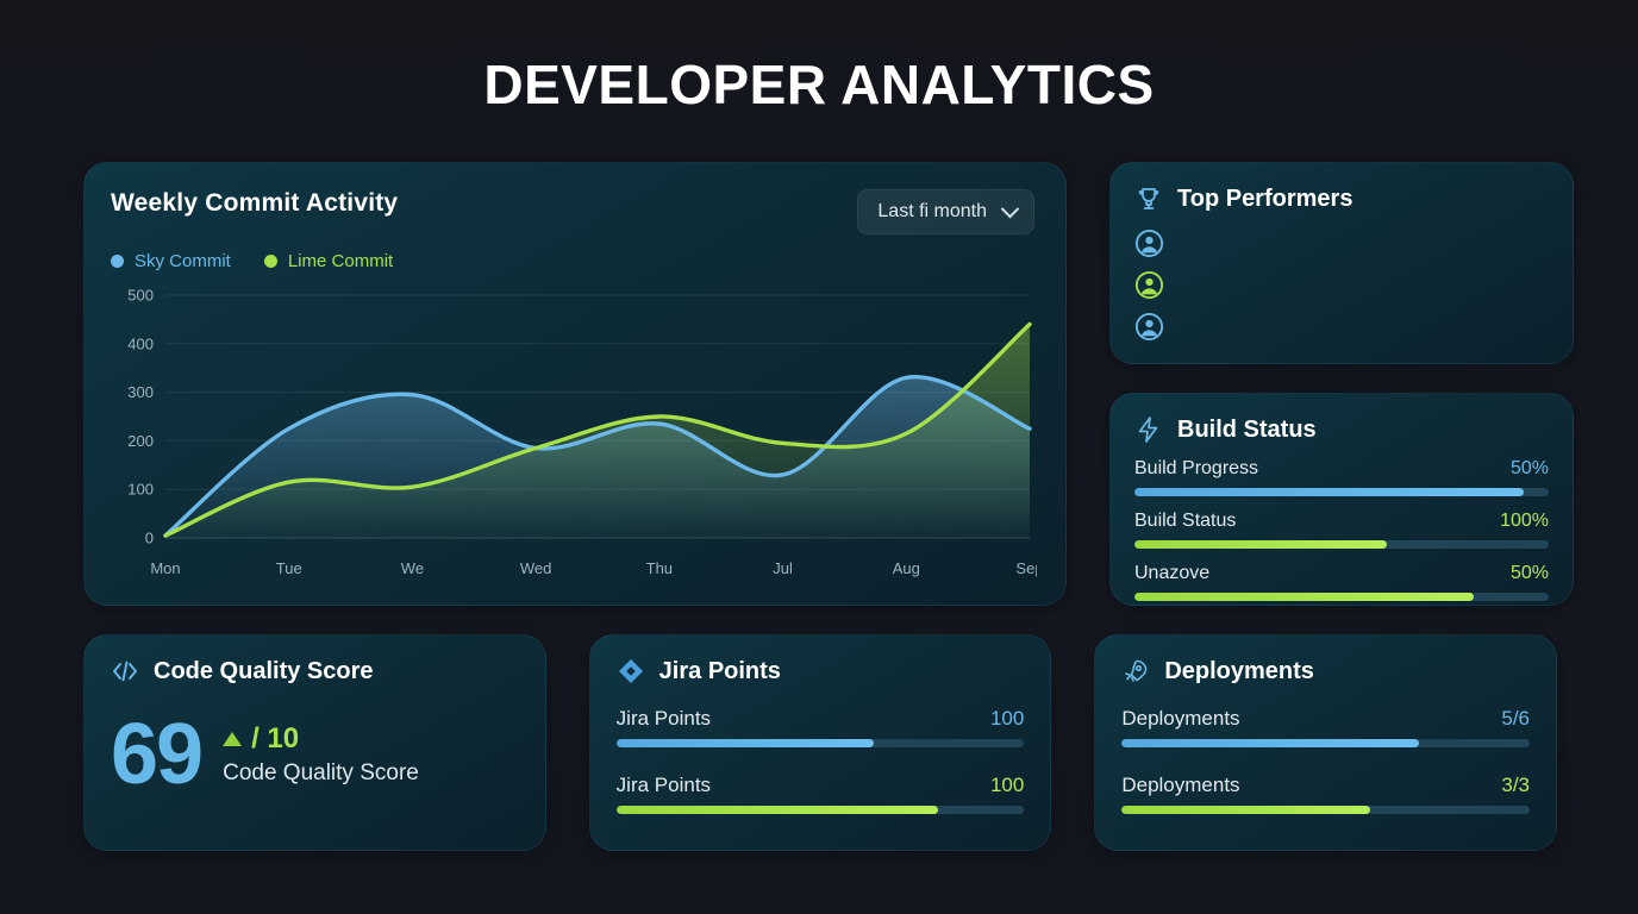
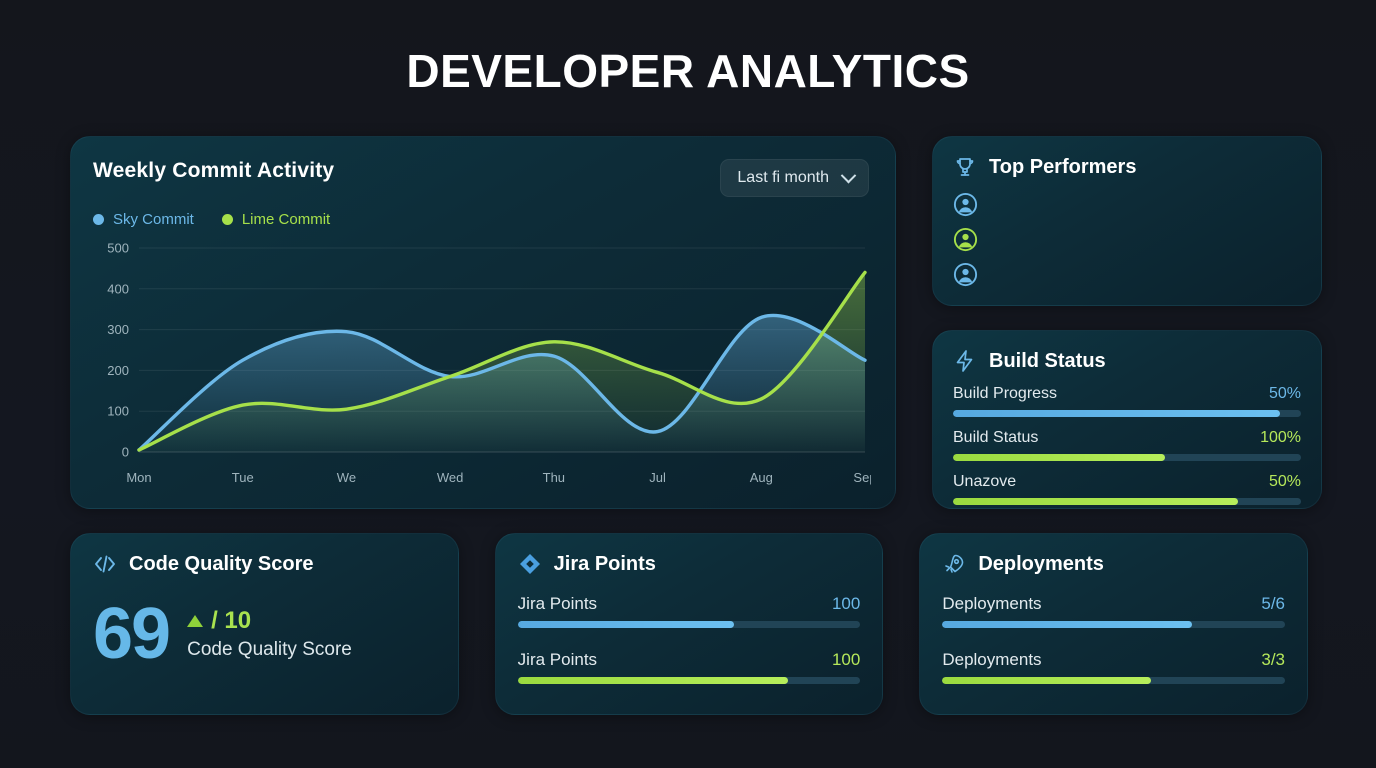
Lime Commit/Thu: 250 -> 270
Sky Commit/Jul: 130 -> 50
Lime Commit/Aug: 220 -> 130
